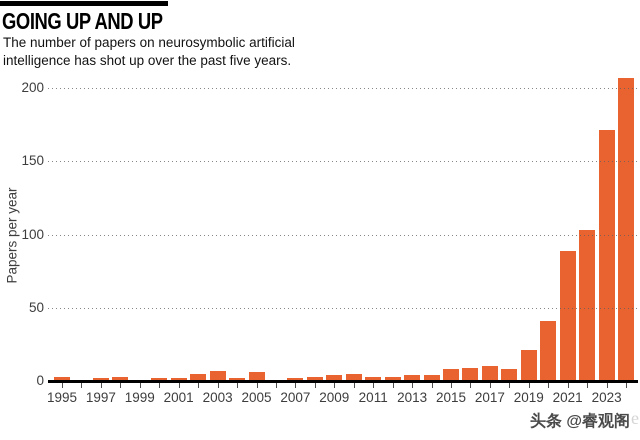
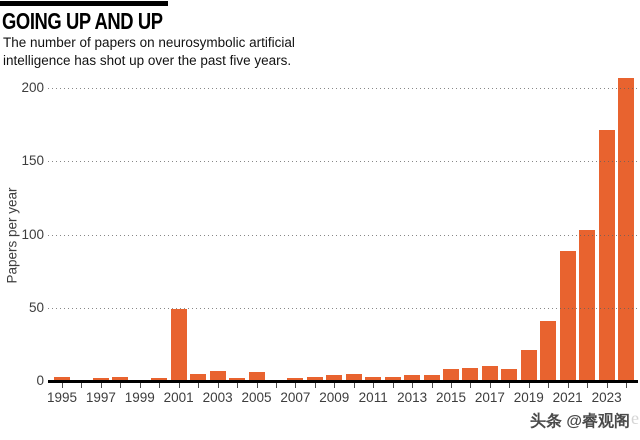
2001: 2 -> 49
